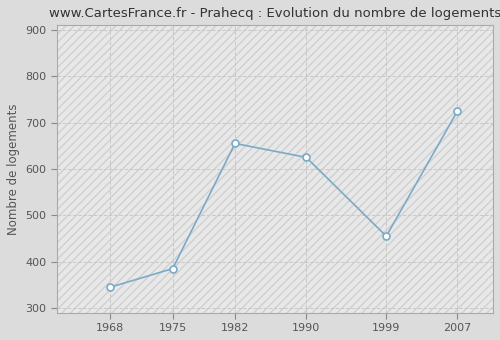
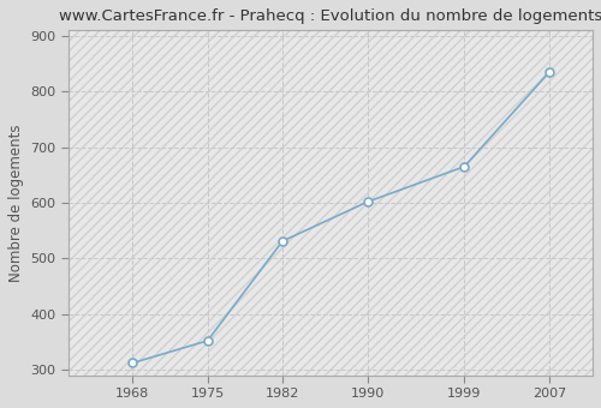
1968: 345 -> 312
1975: 385 -> 352
1982: 655 -> 531
1990: 625 -> 602
1999: 455 -> 665
2007: 725 -> 836
